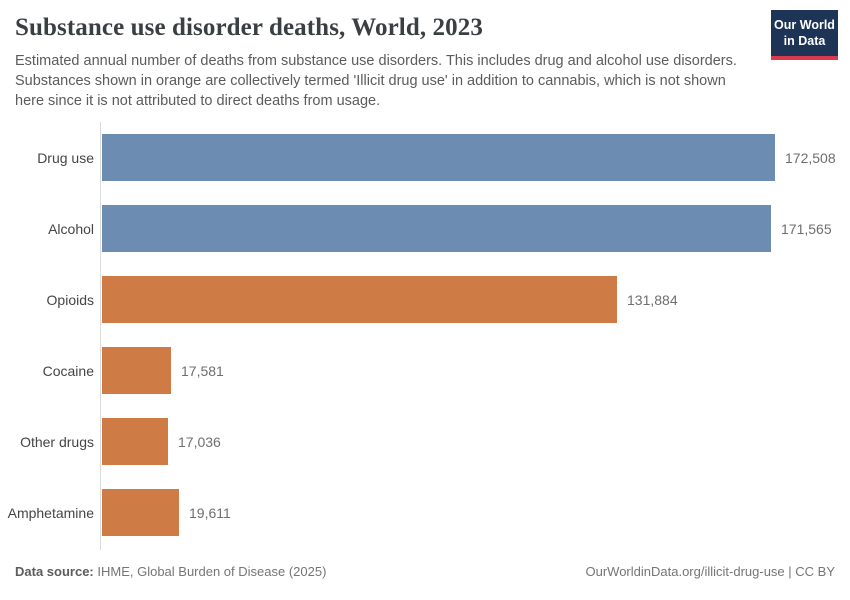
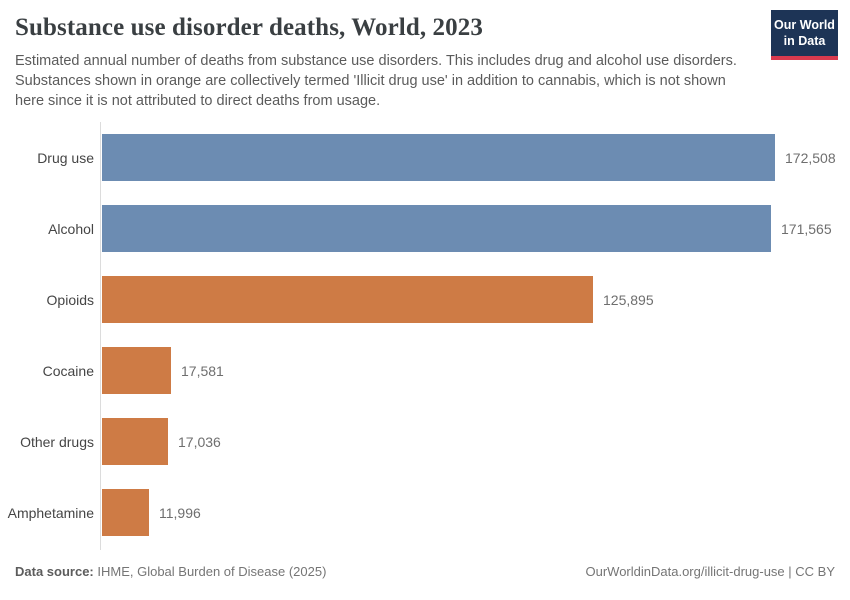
Opioids: 131,884 -> 125,895
Amphetamine: 19,611 -> 11,996
